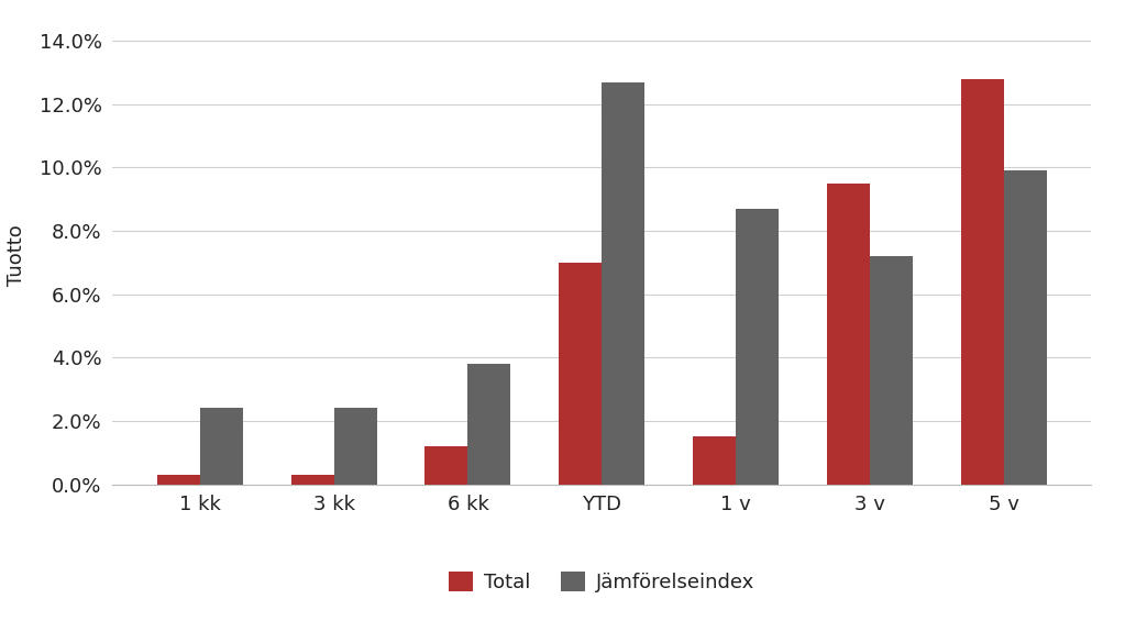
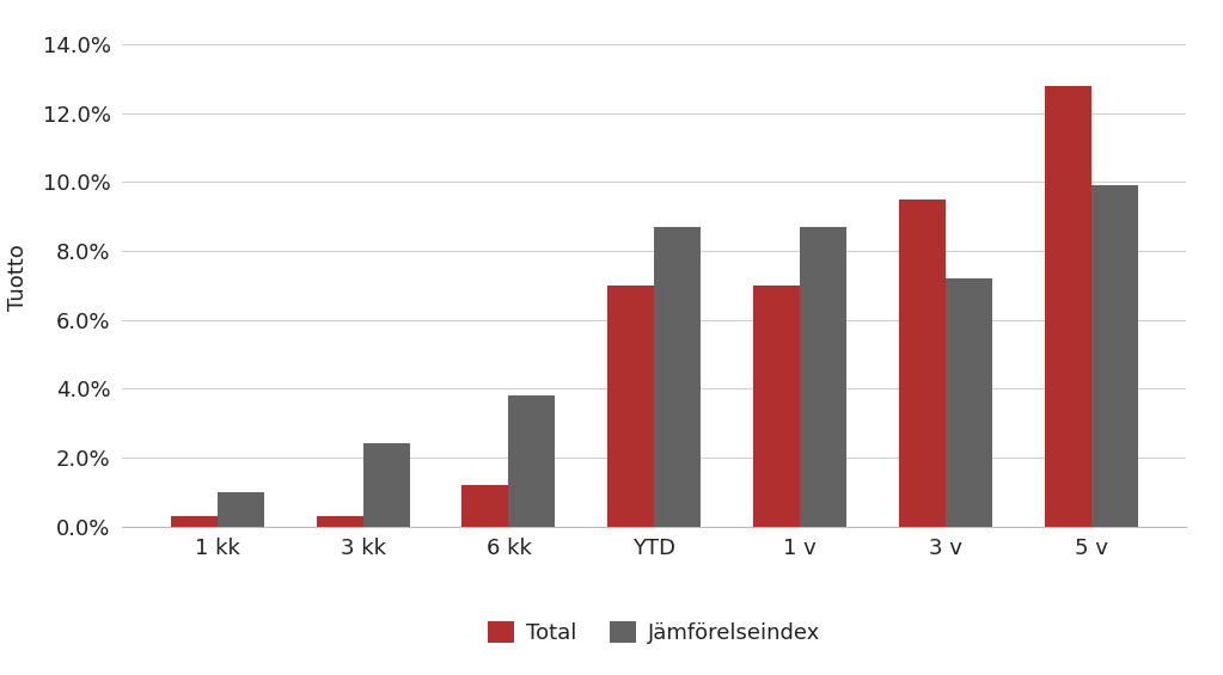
Jämförelseindex/1 kk: 2.4% -> 1.0%
Jämförelseindex/YTD: 12.7% -> 8.7%
Total/1 v: 1.5% -> 7.0%
